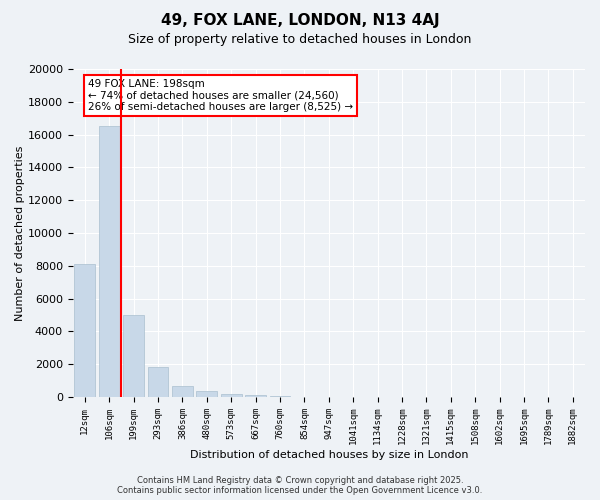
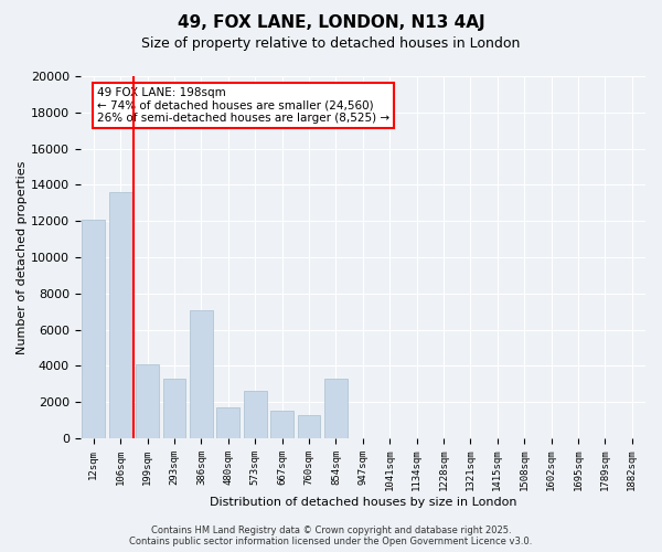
12sqm: 8100 -> 12100
106sqm: 16500 -> 13600
199sqm: 5000 -> 4100
293sqm: 1800 -> 3300
386sqm: 700 -> 7100
480sqm: 400 -> 1700
573sqm: 200 -> 2600
667sqm: 100 -> 1500
760sqm: 0 -> 1300
854sqm: 0 -> 3300
